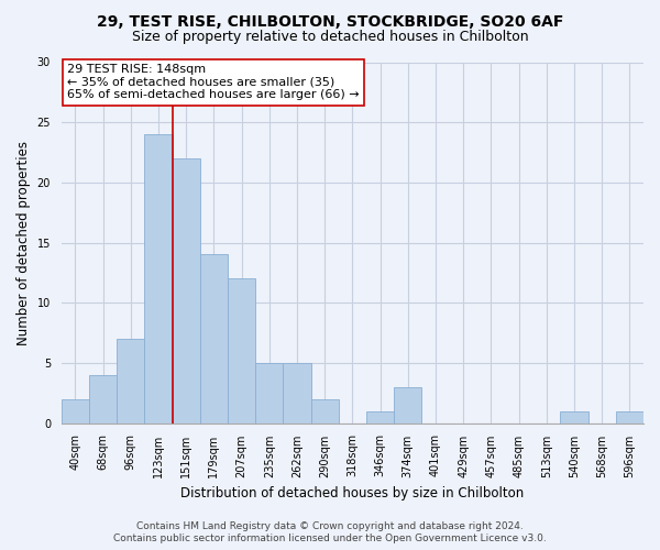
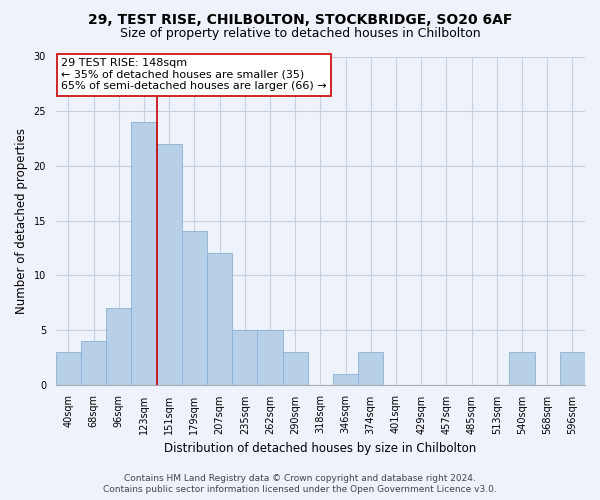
40sqm: 2 -> 3
290sqm: 2 -> 3
540sqm: 1 -> 3
596sqm: 1 -> 3
